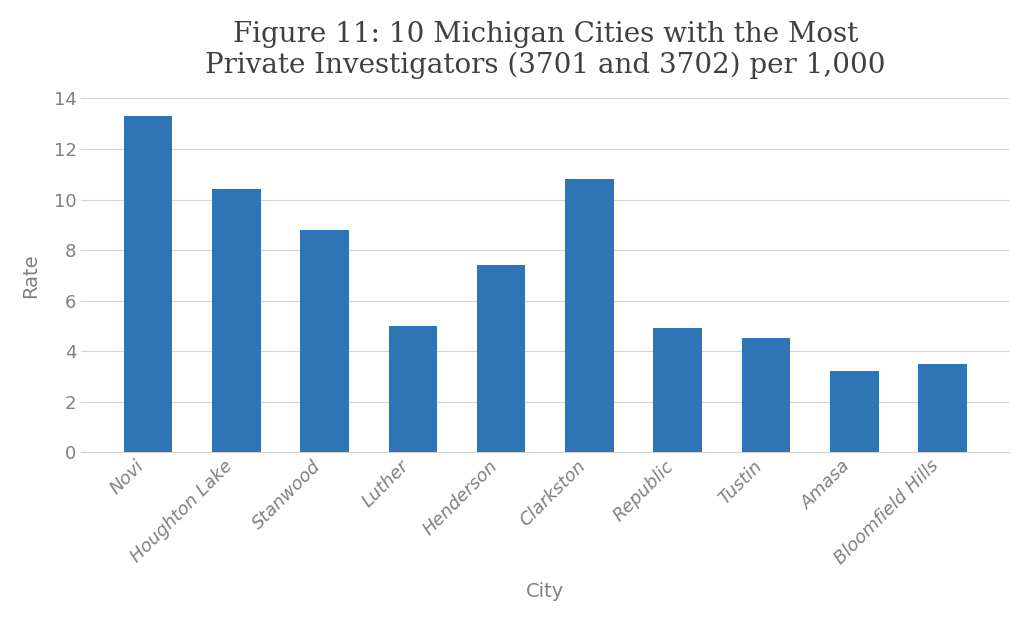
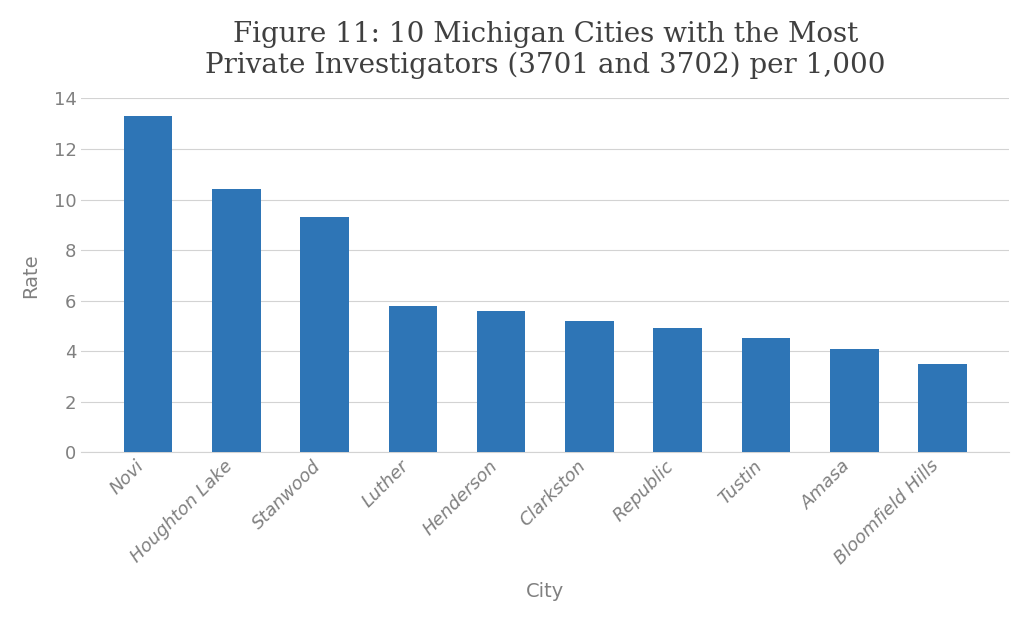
Stanwood: 8.8 -> 9.3
Luther: 5.0 -> 5.8
Henderson: 7.4 -> 5.6
Clarkston: 10.8 -> 5.2
Amasa: 3.2 -> 4.1
